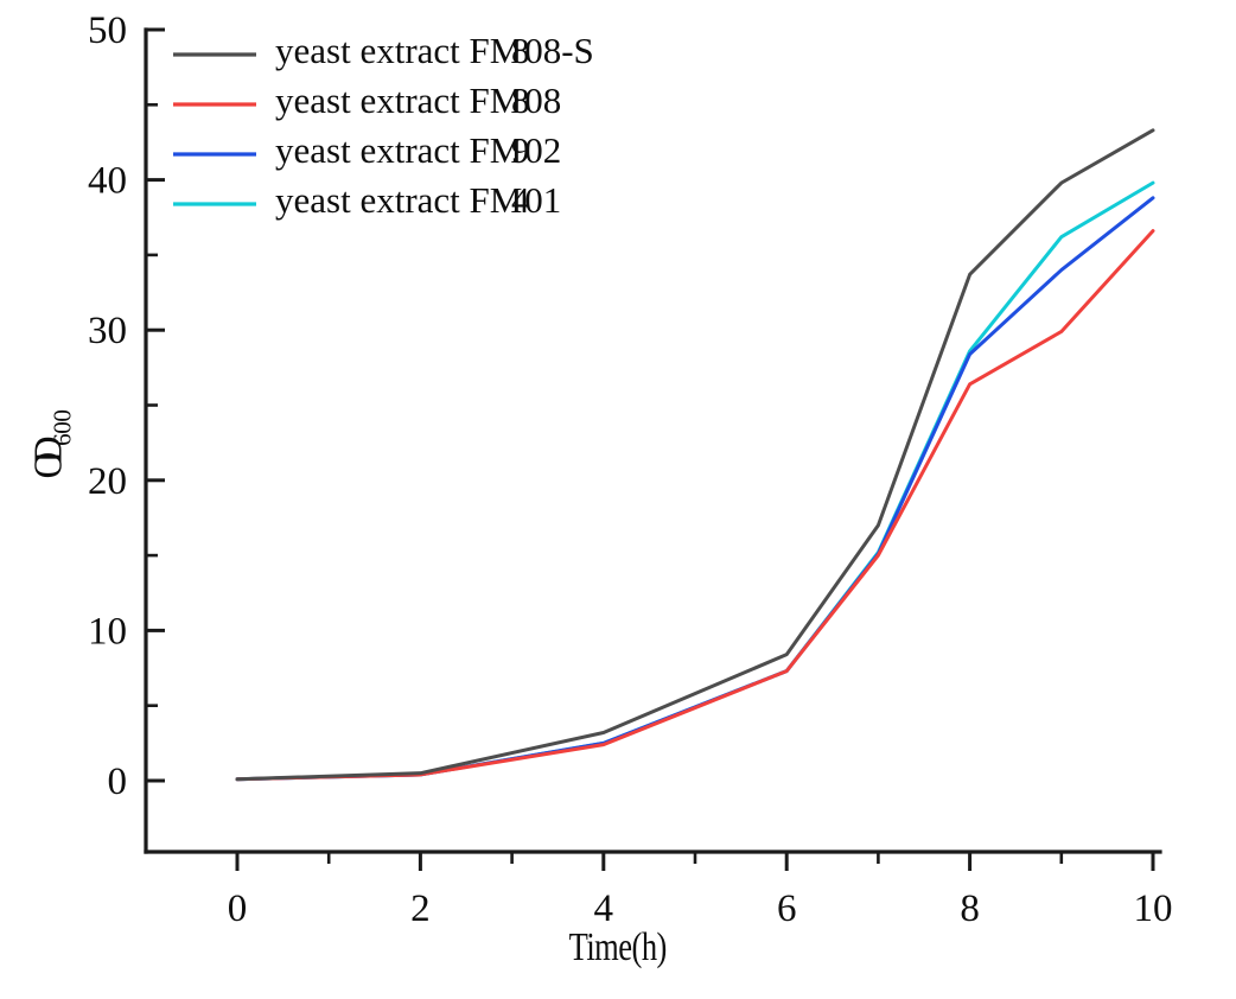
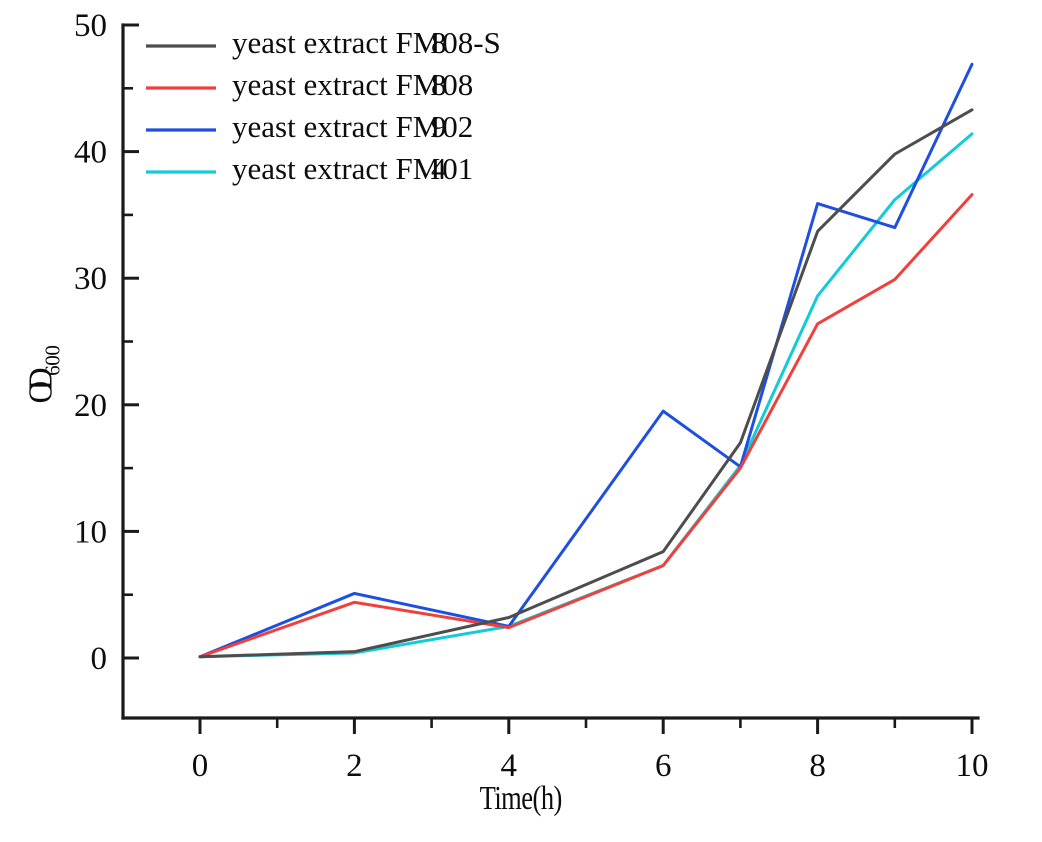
yeast extract FM808/2: 0.4 -> 4.4
yeast extract FM902/2: 0.4 -> 5.1
yeast extract FM902/6: 7.3 -> 19.5
yeast extract FM902/8: 28.4 -> 35.9
yeast extract FM902/10: 38.8 -> 46.9
yeast extract FM401/10: 39.8 -> 41.4
